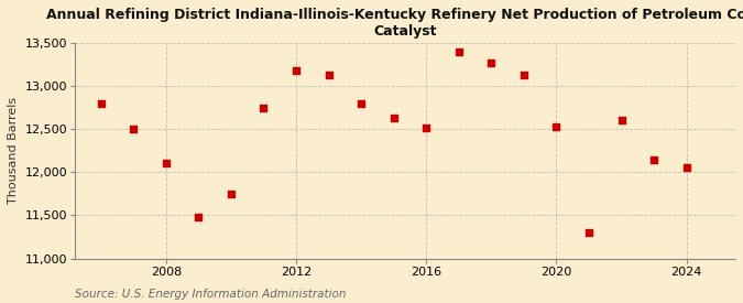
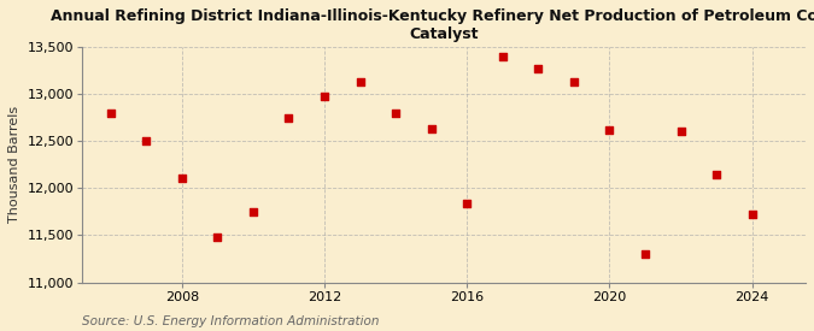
2012: 13,180 -> 12,980
2016: 12,520 -> 11,840
2020: 12,520 -> 12,620
2024: 12,050 -> 11,720
